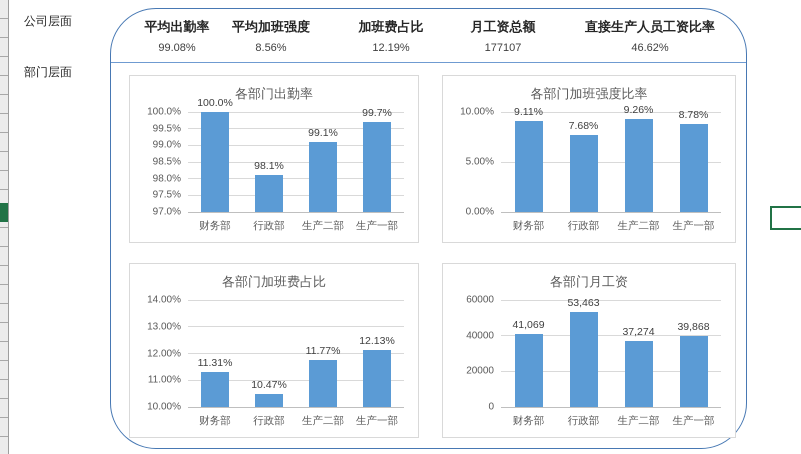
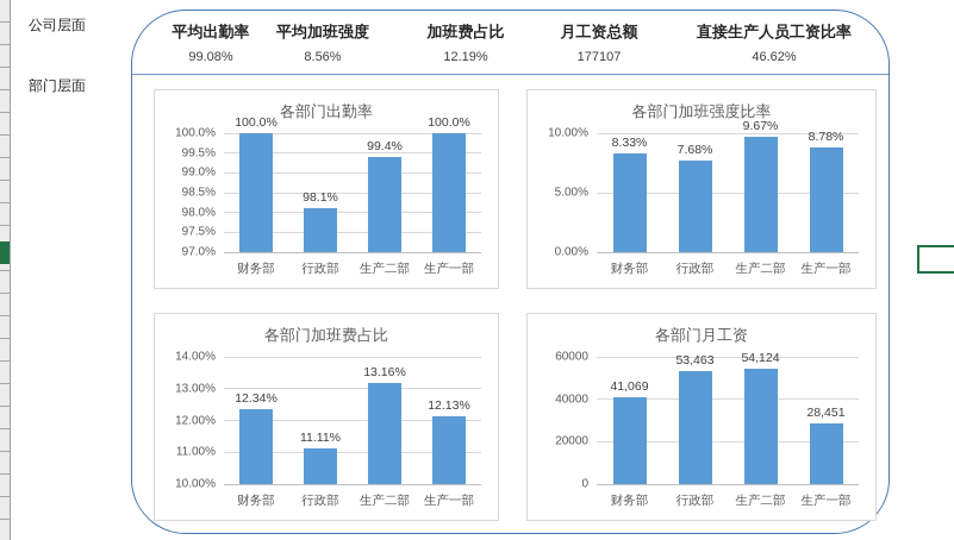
各部门出勤率/生产二部: 99.1% -> 99.4%
各部门出勤率/生产一部: 99.7% -> 100.0%
各部门加班强度比率/财务部: 9.11% -> 8.33%
各部门加班强度比率/生产二部: 9.26% -> 9.67%
各部门加班费占比/财务部: 11.31% -> 12.34%
各部门加班费占比/行政部: 10.47% -> 11.11%
各部门加班费占比/生产二部: 11.77% -> 13.16%
各部门月工资/生产二部: 37,274 -> 54,124
各部门月工资/生产一部: 39,868 -> 28,451
